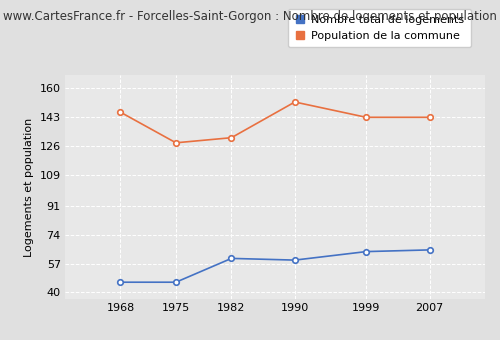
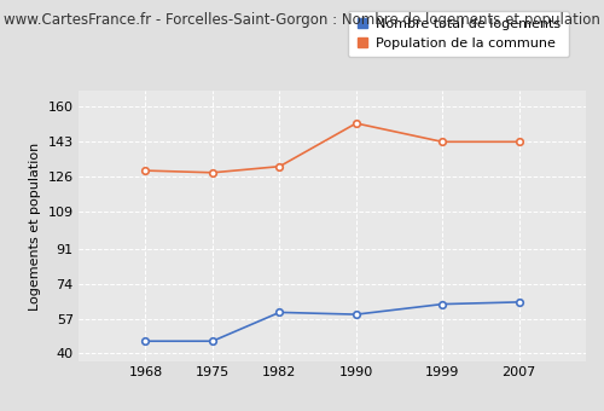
Population de la commune/1968: 146 -> 129
